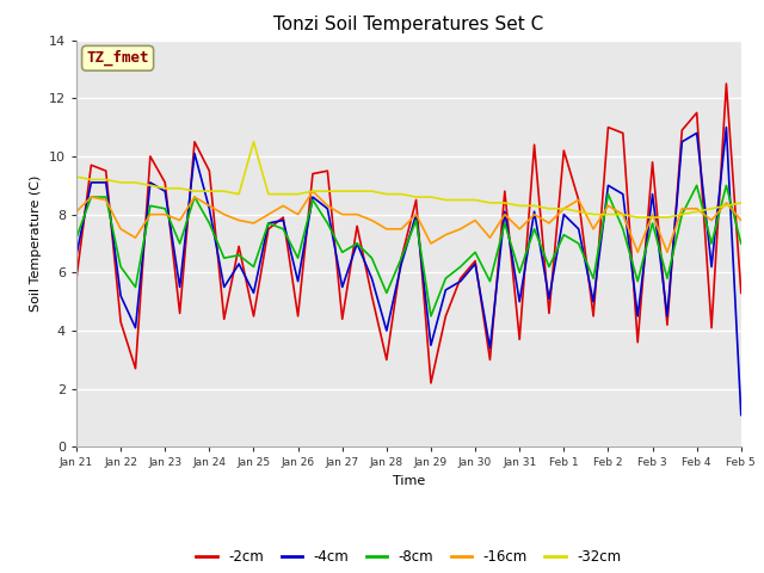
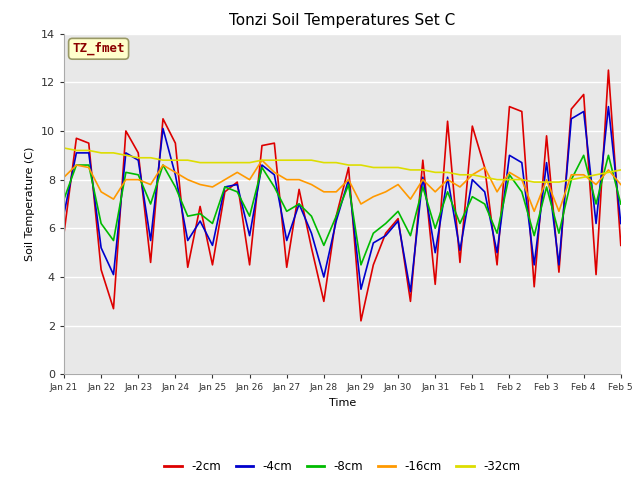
-32cm/Jan 25: 10.5 -> 8.7
-8cm/Feb 2: 8.7 -> 8.2
-4cm/Feb 5: 1.1 -> 6.2
